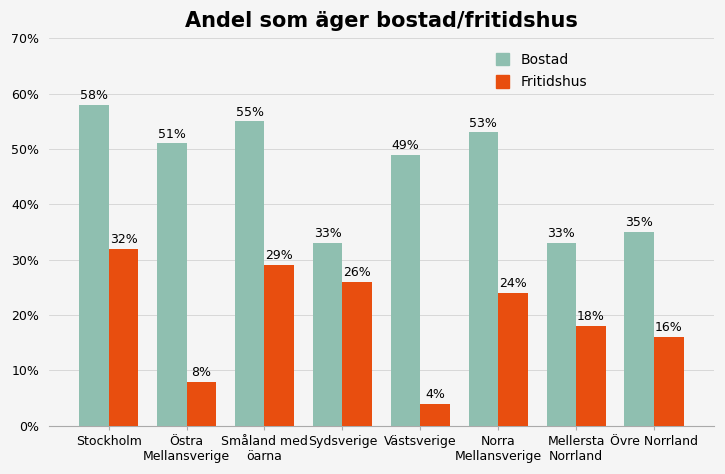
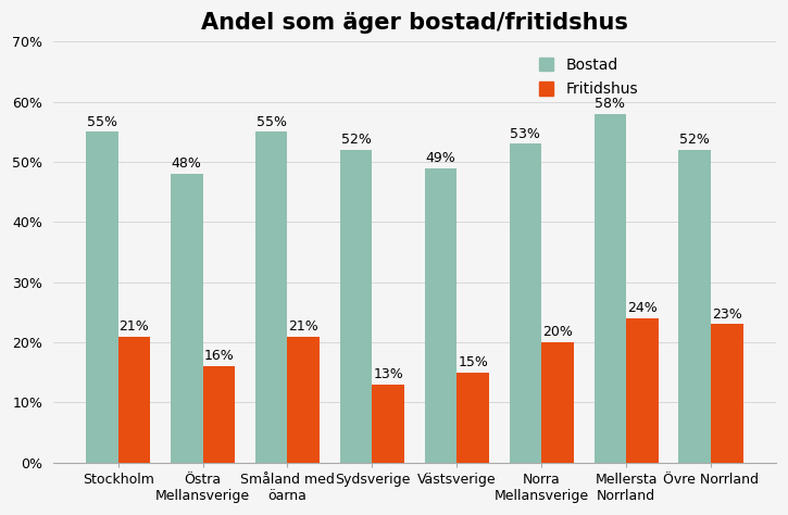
Bostad/Stockholm: 58% -> 55%
Fritidshus/Stockholm: 32% -> 21%
Bostad/Östra Mellansverige: 51% -> 48%
Fritidshus/Östra Mellansverige: 8% -> 16%
Fritidshus/Småland med öarna: 29% -> 21%
Bostad/Sydsverige: 33% -> 52%
Fritidshus/Sydsverige: 26% -> 13%
Fritidshus/Västsverige: 4% -> 15%
Fritidshus/Norra Mellansverige: 24% -> 20%
Bostad/Mellersta Norrland: 33% -> 58%
Fritidshus/Mellersta Norrland: 18% -> 24%
Bostad/Övre Norrland: 35% -> 52%
Fritidshus/Övre Norrland: 16% -> 23%
